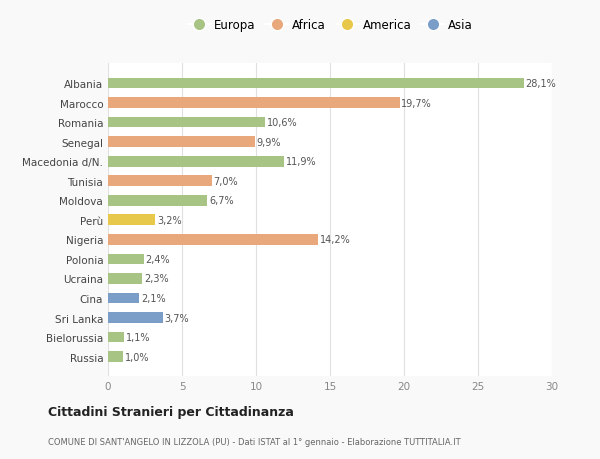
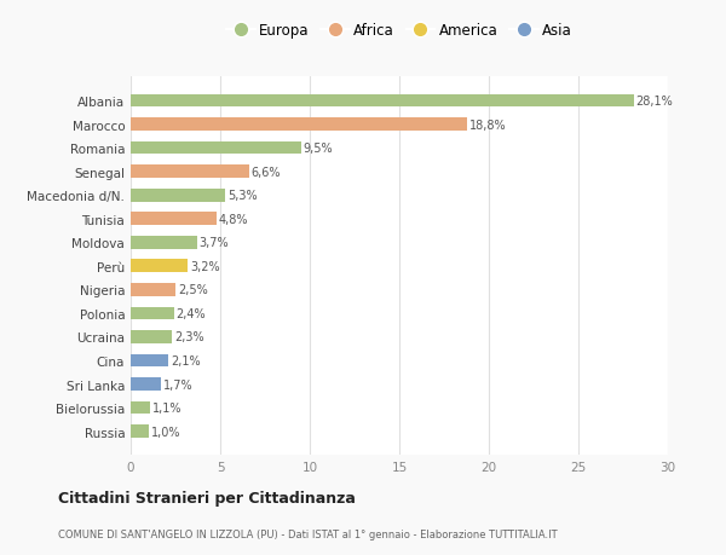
Marocco: 19,7% -> 18,8%
Romania: 10,6% -> 9,5%
Senegal: 9,9% -> 6,6%
Macedonia d/N.: 11,9% -> 5,3%
Tunisia: 7,0% -> 4,8%
Moldova: 6,7% -> 3,7%
Nigeria: 14,2% -> 2,5%
Sri Lanka: 3,7% -> 1,7%
